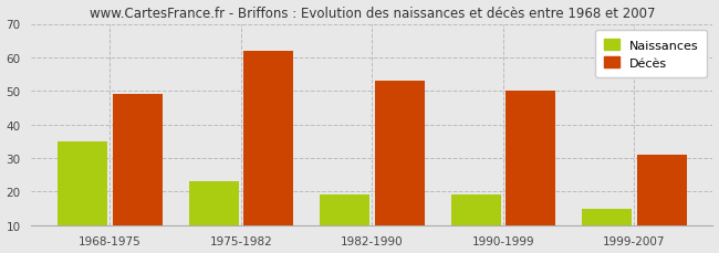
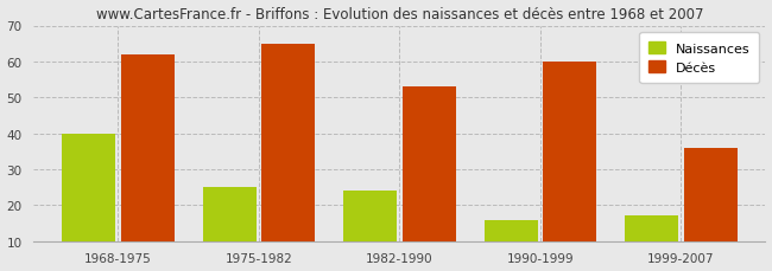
Naissances/1968-1975: 35 -> 40
Décès/1968-1975: 49 -> 62
Naissances/1975-1982: 23 -> 25
Décès/1975-1982: 62 -> 65
Naissances/1982-1990: 19 -> 24
Naissances/1990-1999: 19 -> 16
Décès/1990-1999: 50 -> 60
Naissances/1999-2007: 15 -> 17
Décès/1999-2007: 31 -> 36
